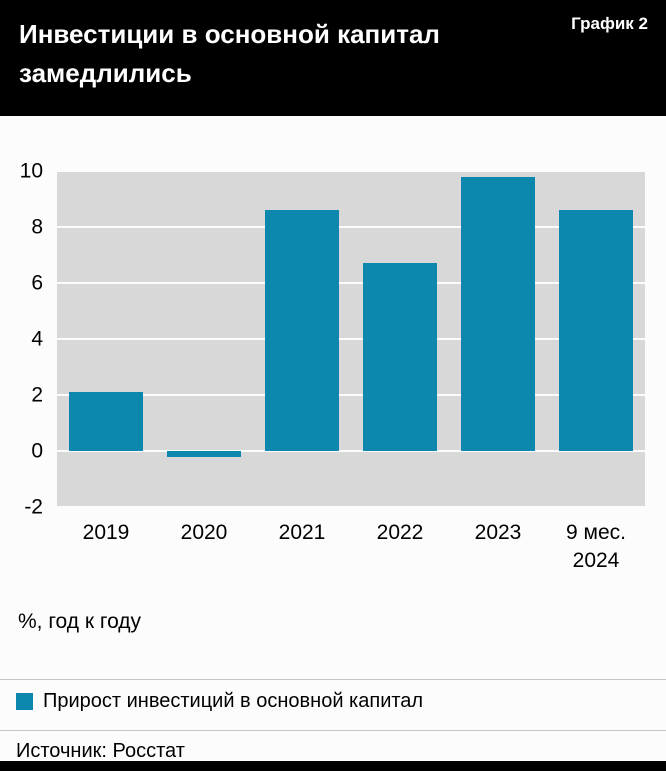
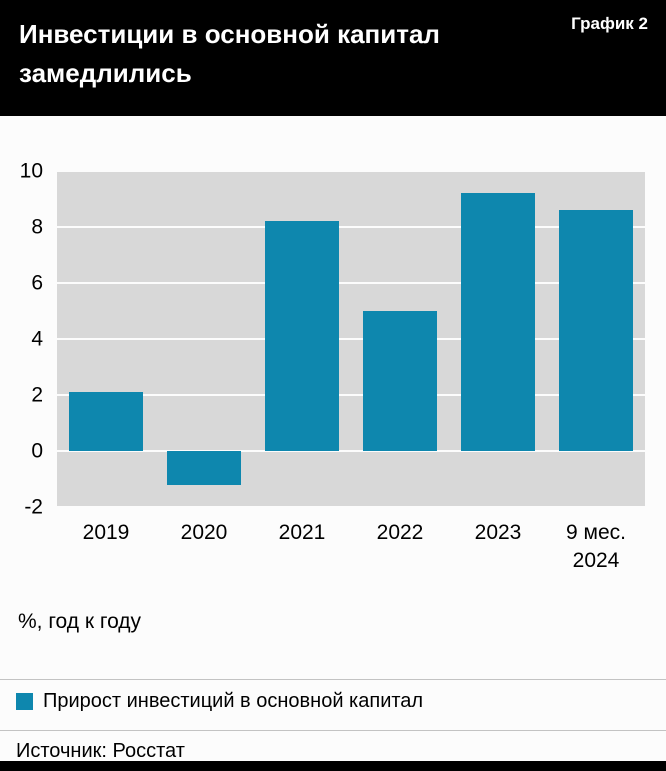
2020: -0.2 -> -1.2
2021: 8.6 -> 8.2
2022: 6.7 -> 5.0
2023: 9.8 -> 9.2
